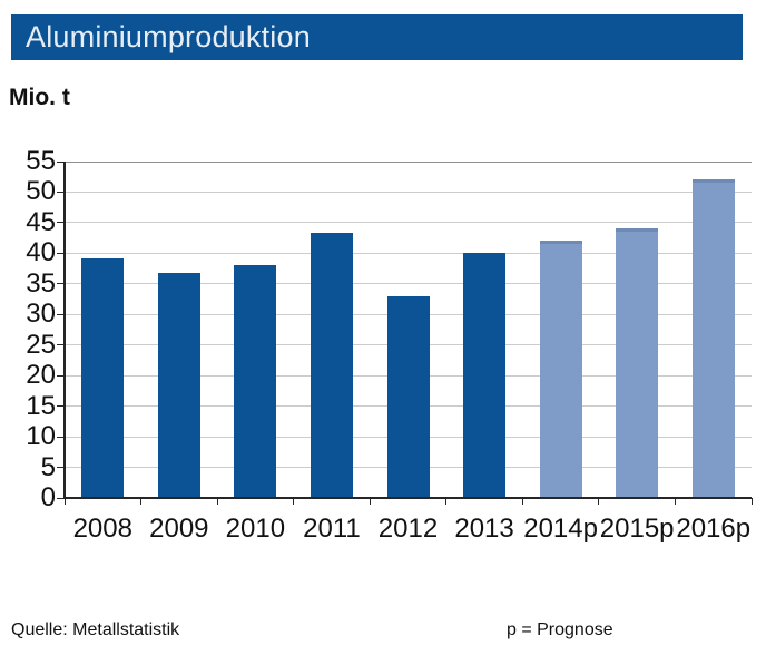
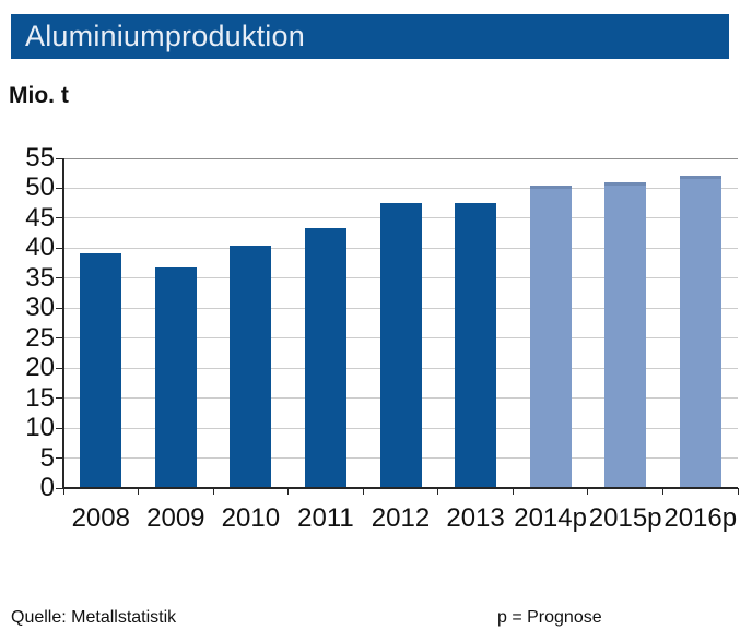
2010: 38 -> 40
2012: 33 -> 48
2013: 40 -> 48
2014p: 42 -> 50
2015p: 44 -> 51
